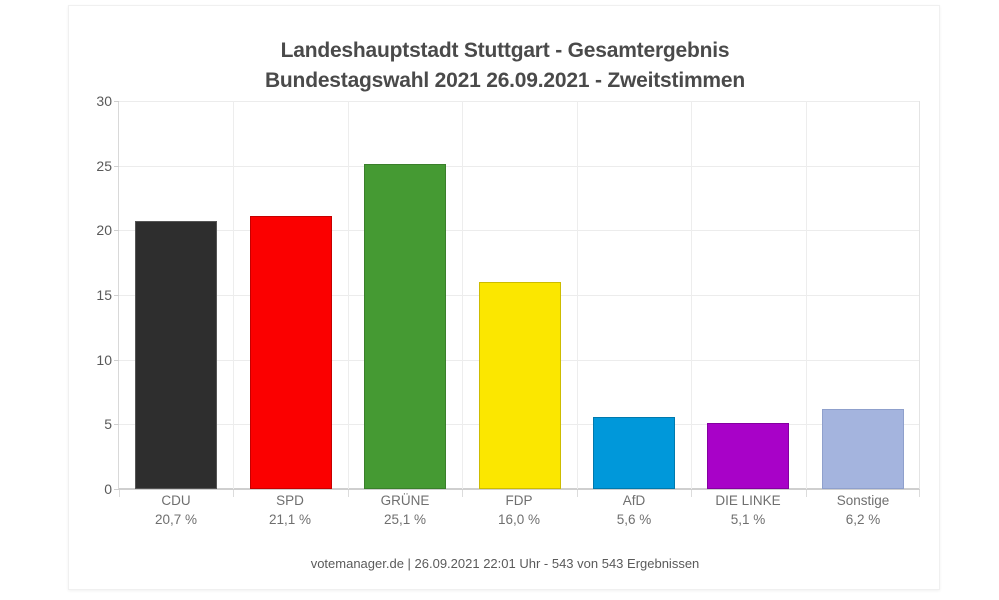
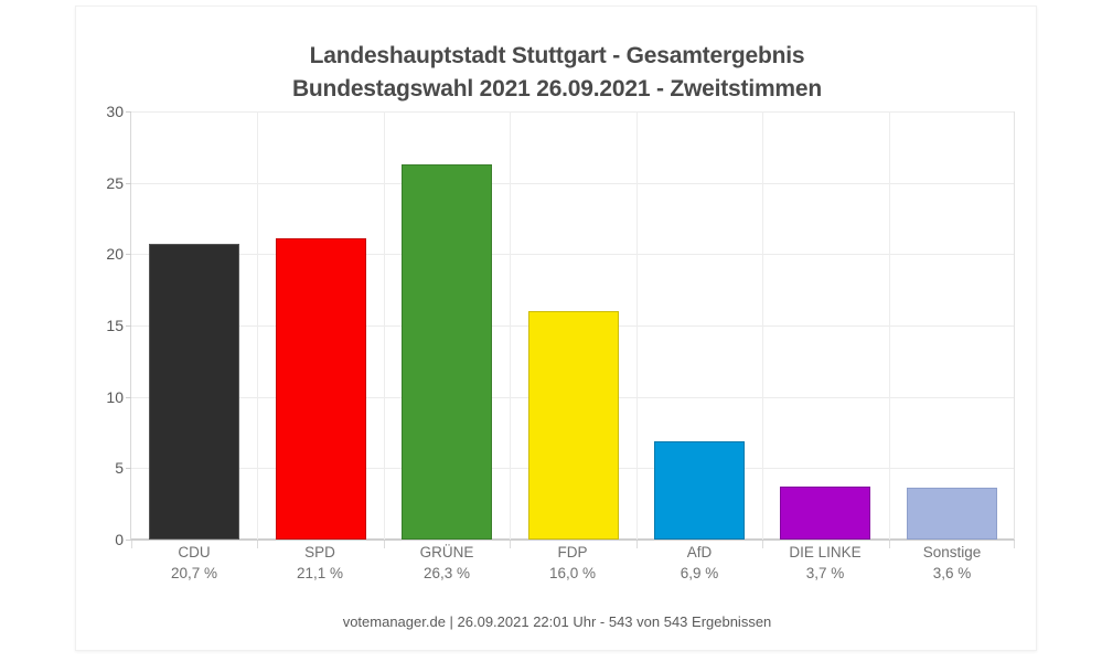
GRÜNE: 25,1 -> 26,3
AfD: 5,6 -> 6,9
DIE LINKE: 5,1 -> 3,7
Sonstige: 6,2 -> 3,6
